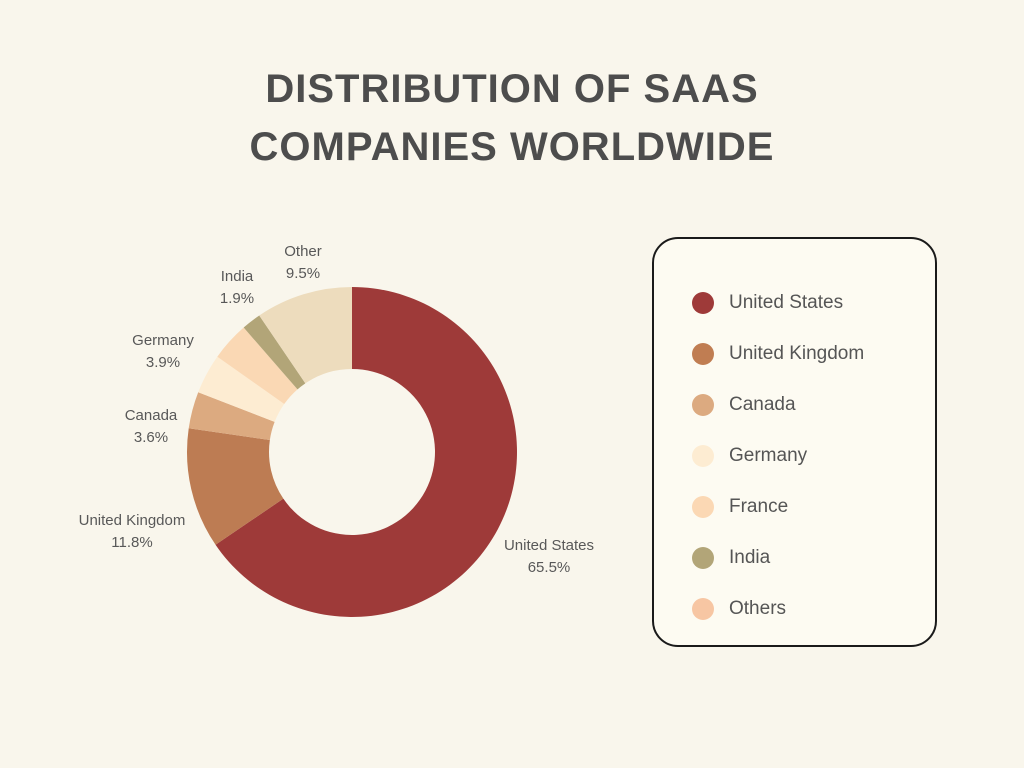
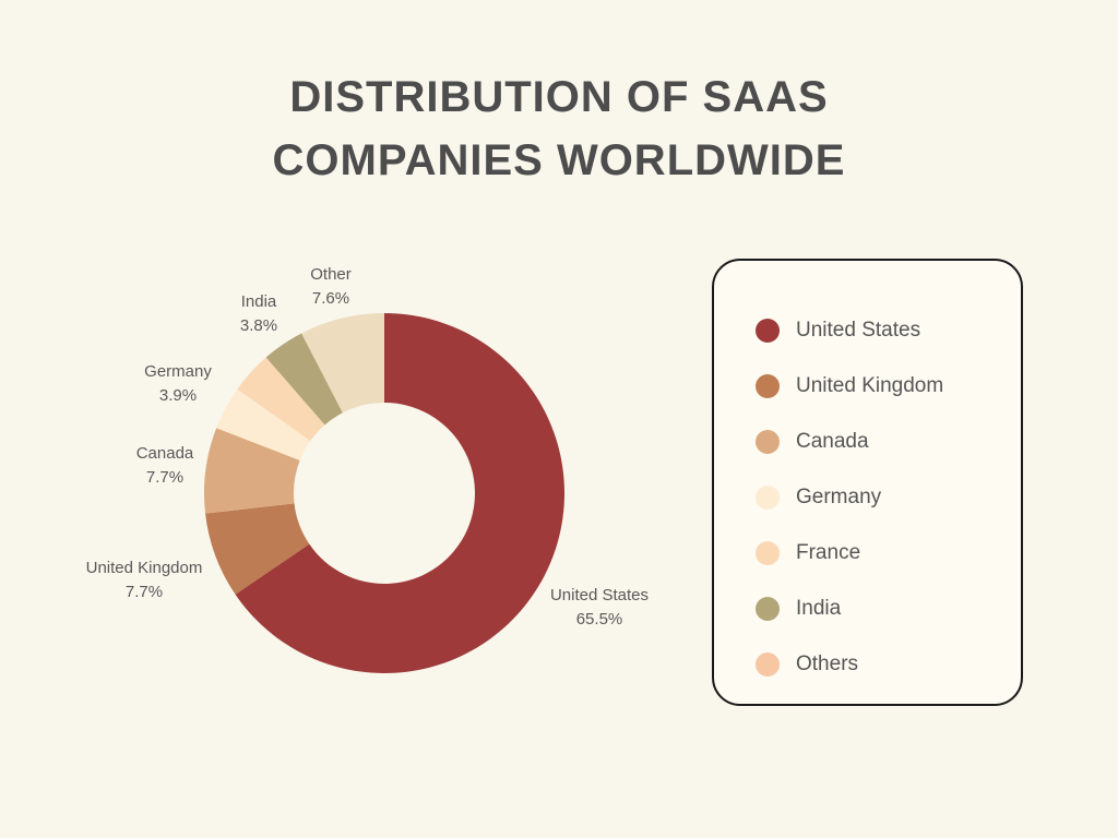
United Kingdom: 11.8% -> 7.7%
Canada: 3.6% -> 7.7%
India: 1.9% -> 3.8%
Other: 9.5% -> 7.6%
